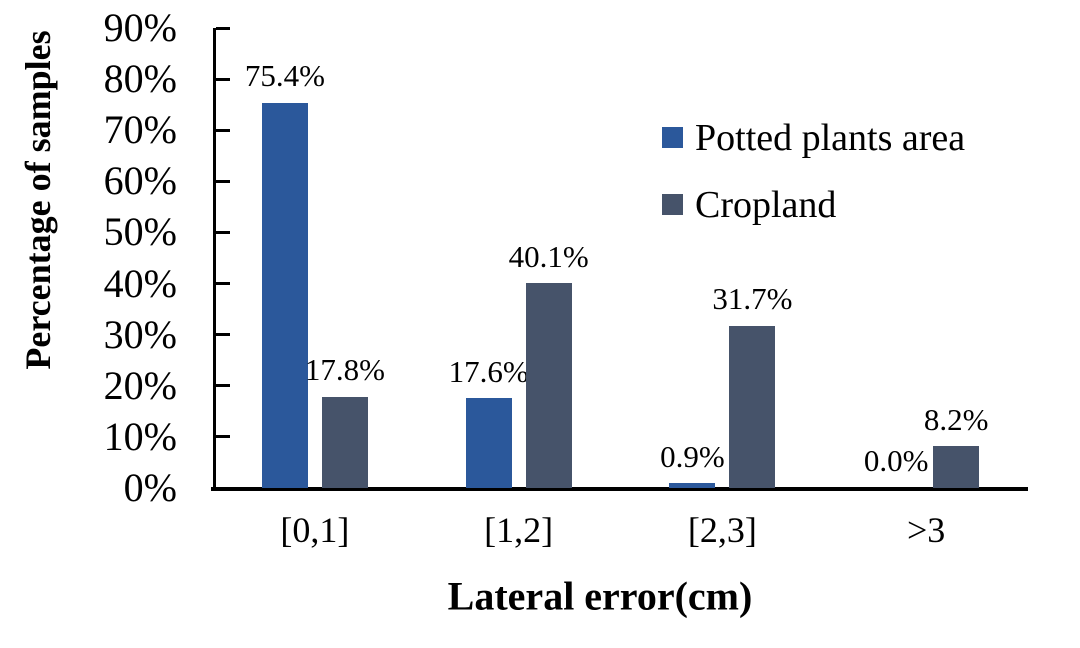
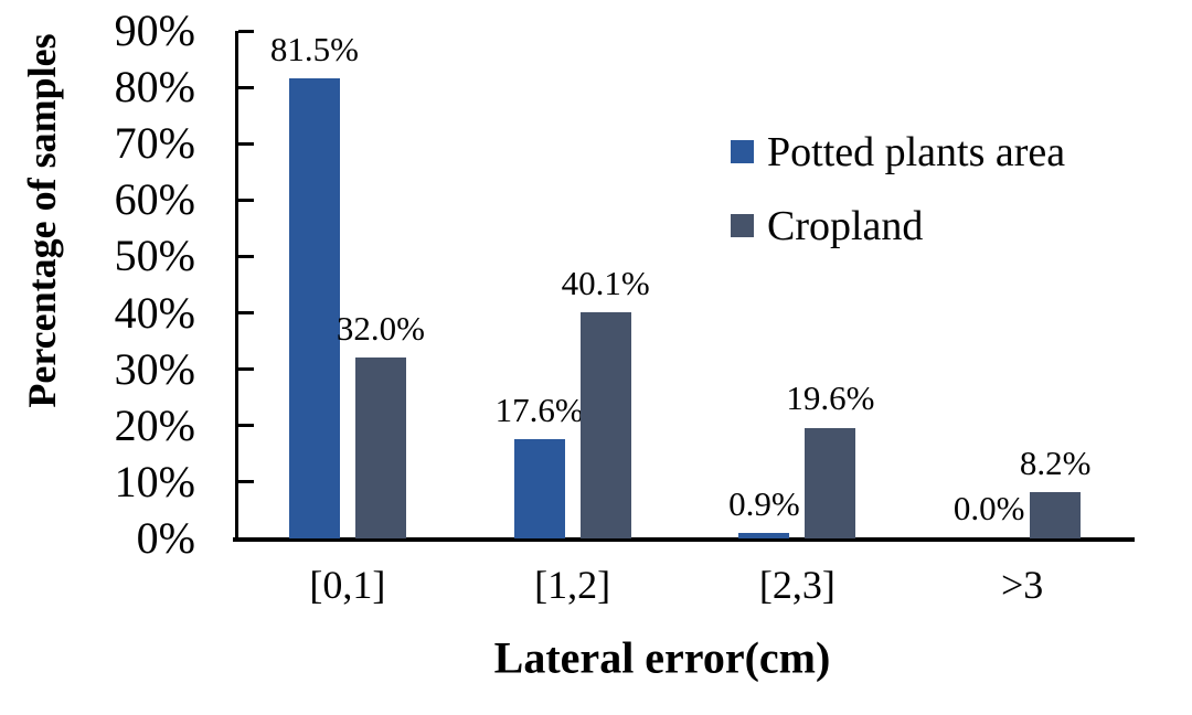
Potted plants area/[0,1]: 75.4% -> 81.5%
Cropland/[0,1]: 17.8% -> 32.0%
Cropland/[2,3]: 31.7% -> 19.6%
